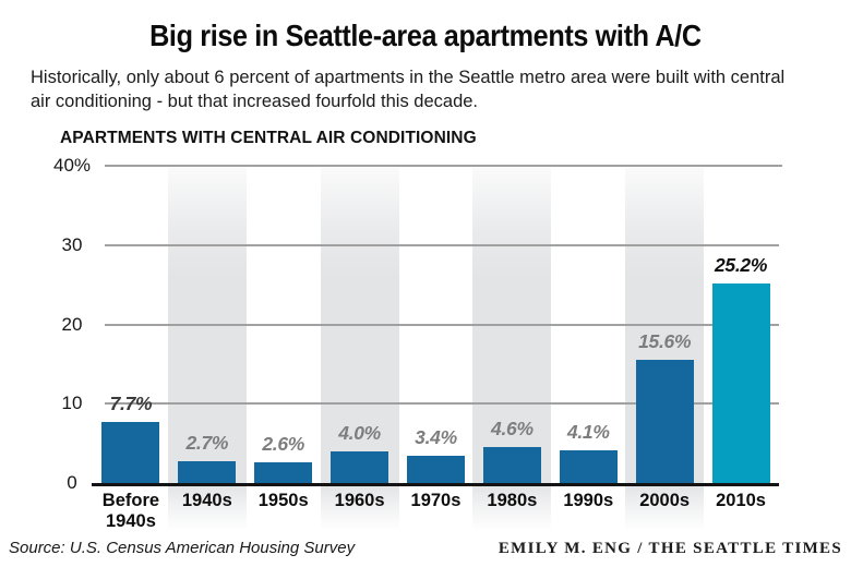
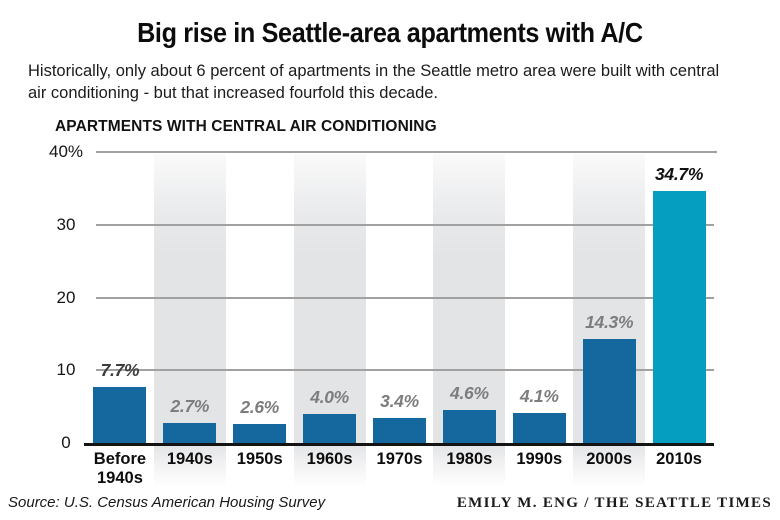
2000s: 15.6% -> 14.3%
2010s: 25.2% -> 34.7%
